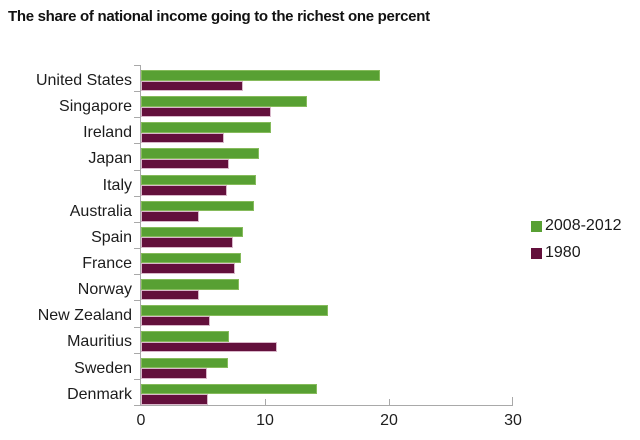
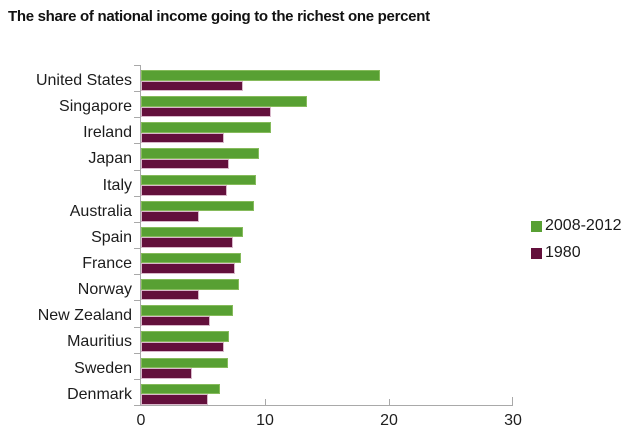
2008-2012/New Zealand: 15.1 -> 7.4
1980/Mauritius: 11.0 -> 6.7
1980/Sweden: 5.3 -> 4.1
2008-2012/Denmark: 14.2 -> 6.4
